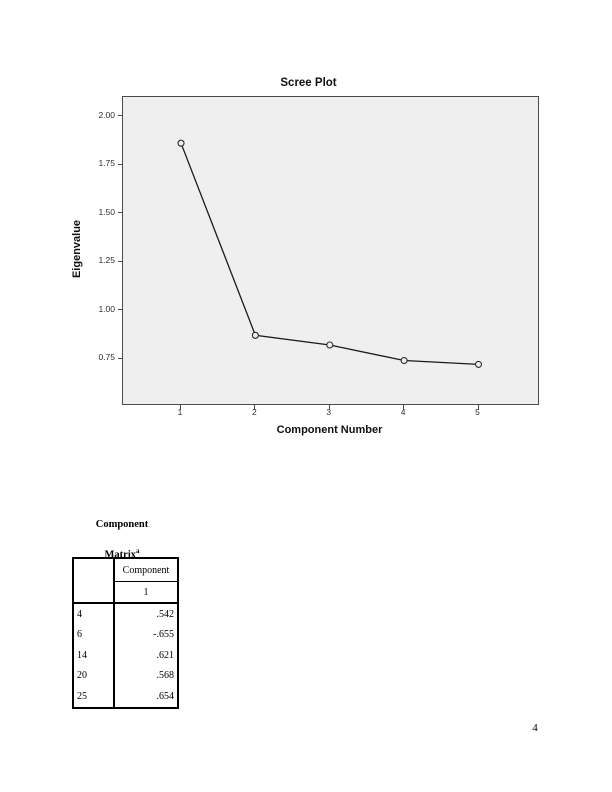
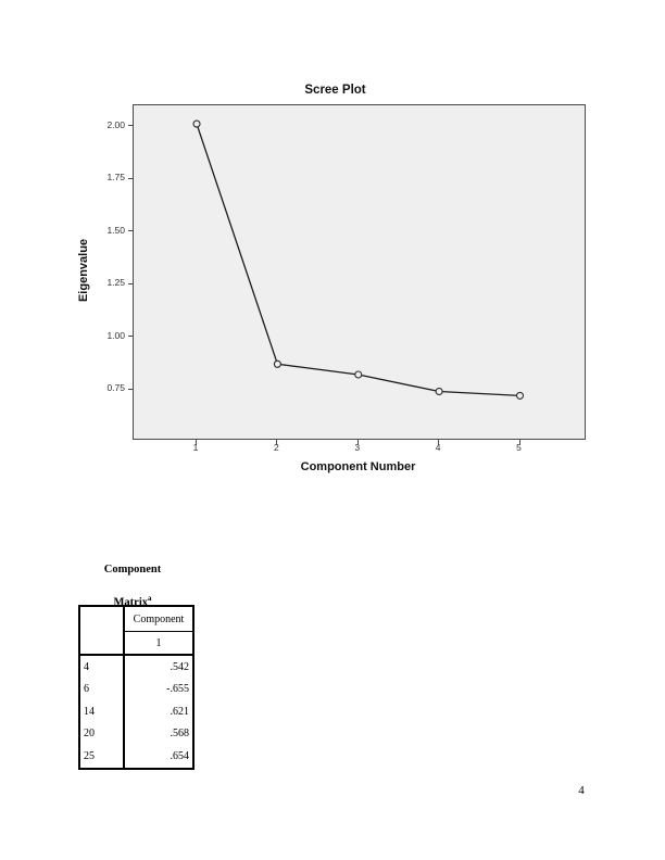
1: 1.86 -> 2.01
